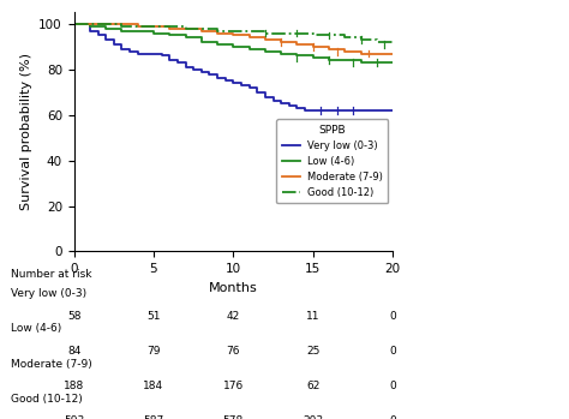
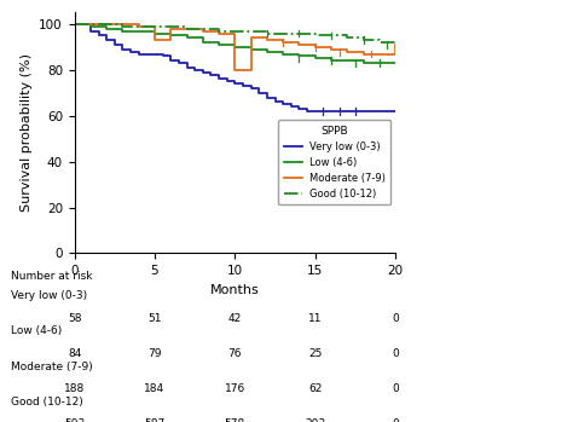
Moderate (7-9)/5: 99 -> 93
Moderate (7-9)/10: 95 -> 80
Moderate (7-9)/20: 87 -> 91
